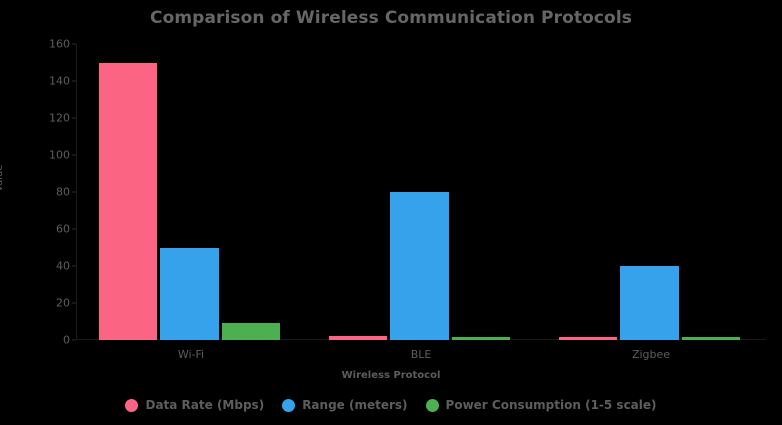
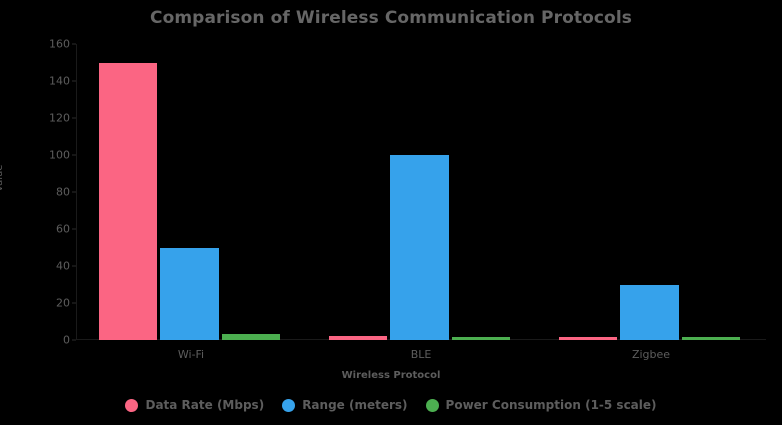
Power Consumption (1-5 scale)/Wi-Fi: 9 -> 3
Range (meters)/BLE: 80 -> 100
Range (meters)/Zigbee: 40 -> 30
